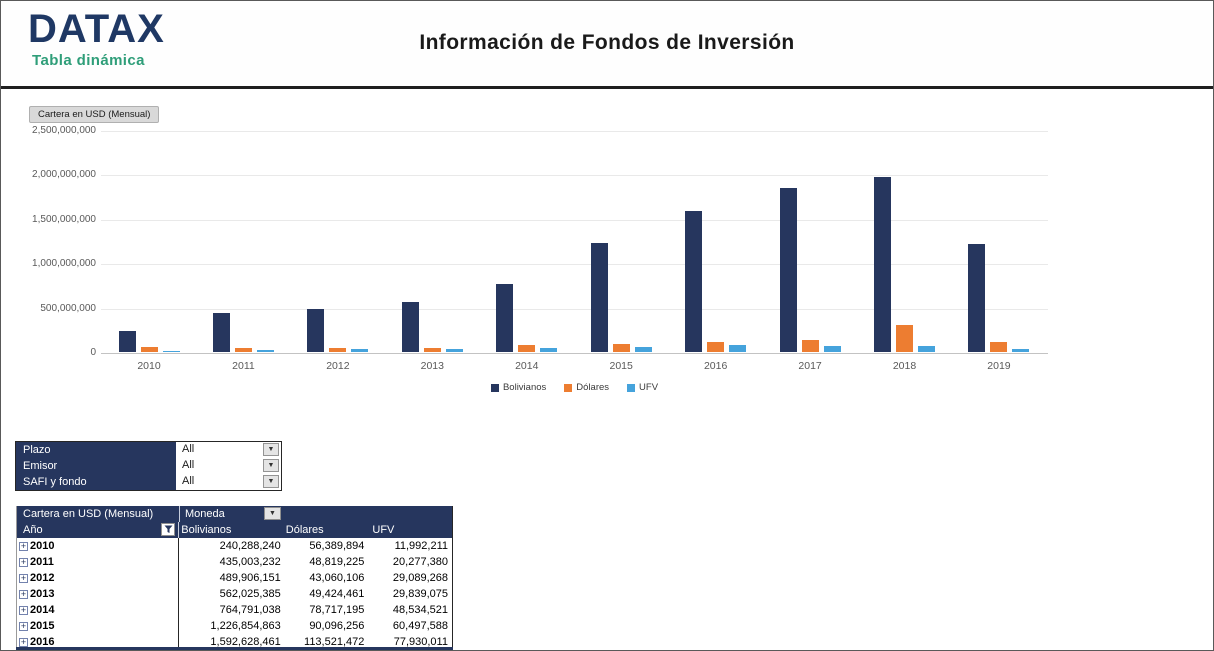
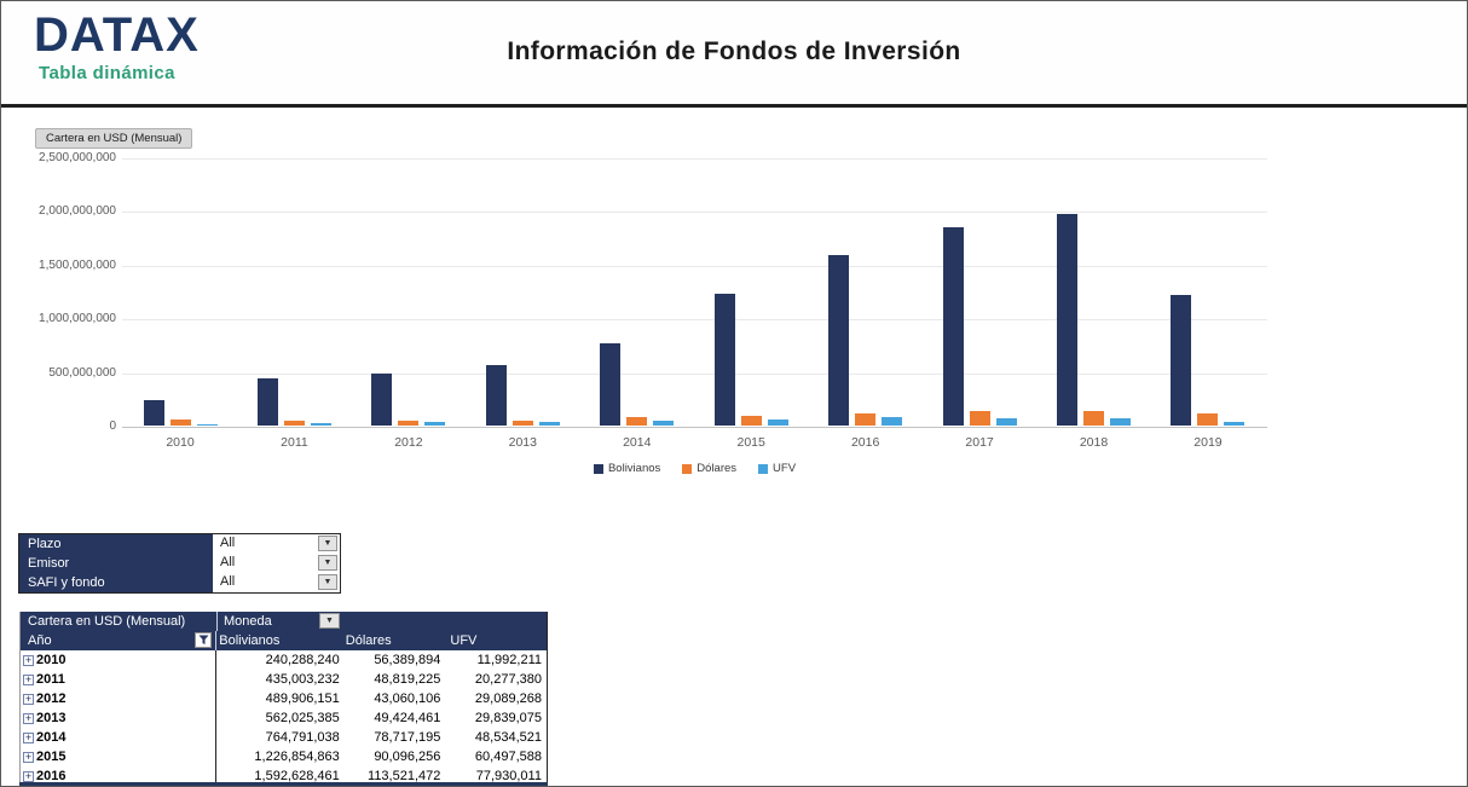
Dólares/2018: 300000000 -> 100000000
